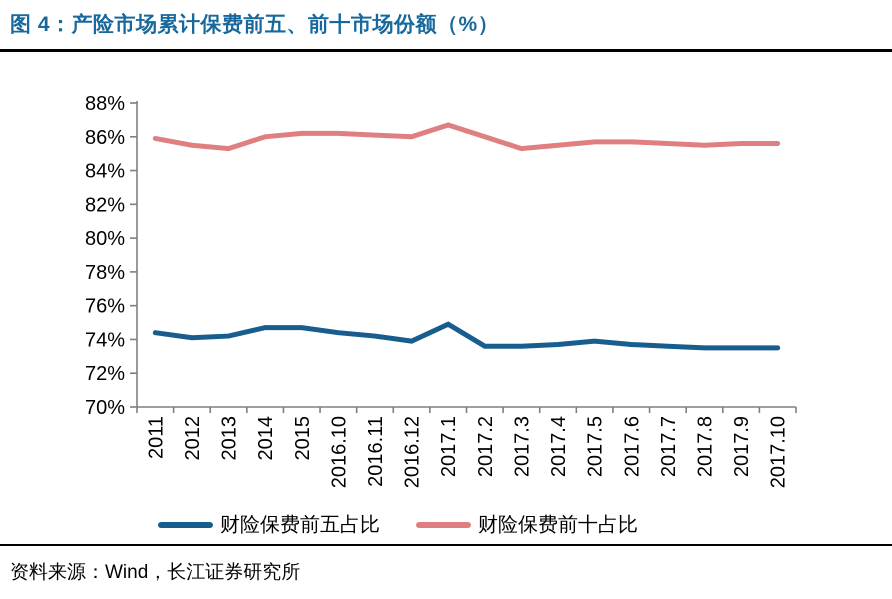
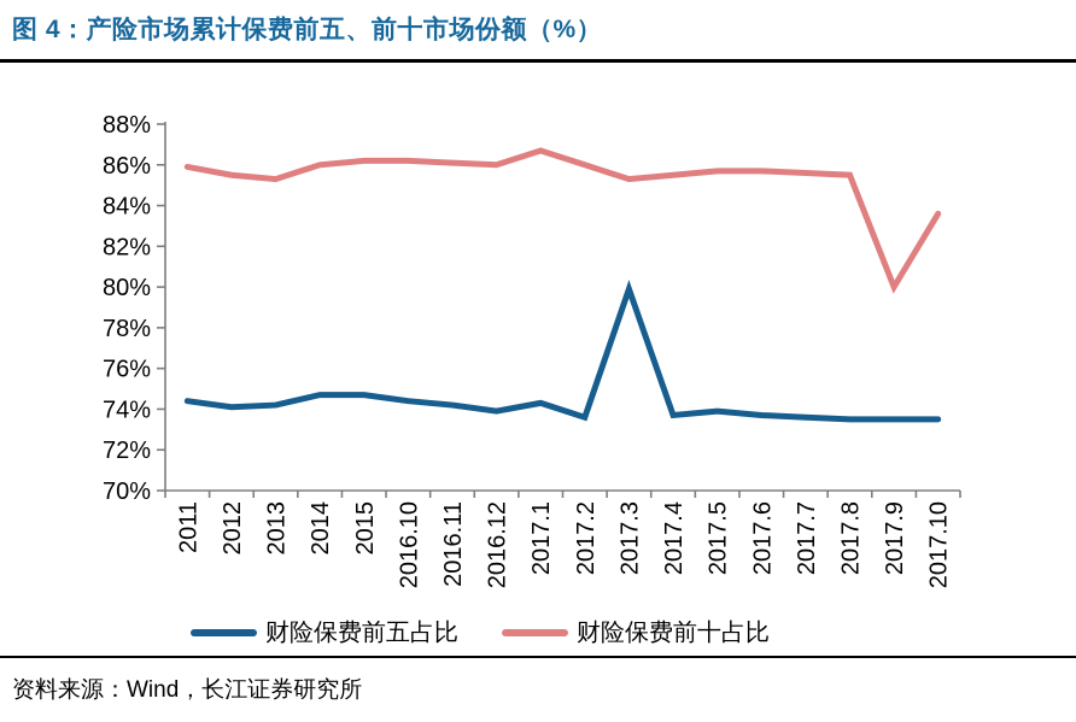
财险保费前五占比/2017.1: 74.9% -> 74.3%
财险保费前五占比/2017.3: 73.6% -> 79.9%
财险保费前十占比/2017.9: 85.6% -> 80.0%
财险保费前十占比/2017.10: 85.6% -> 83.6%
